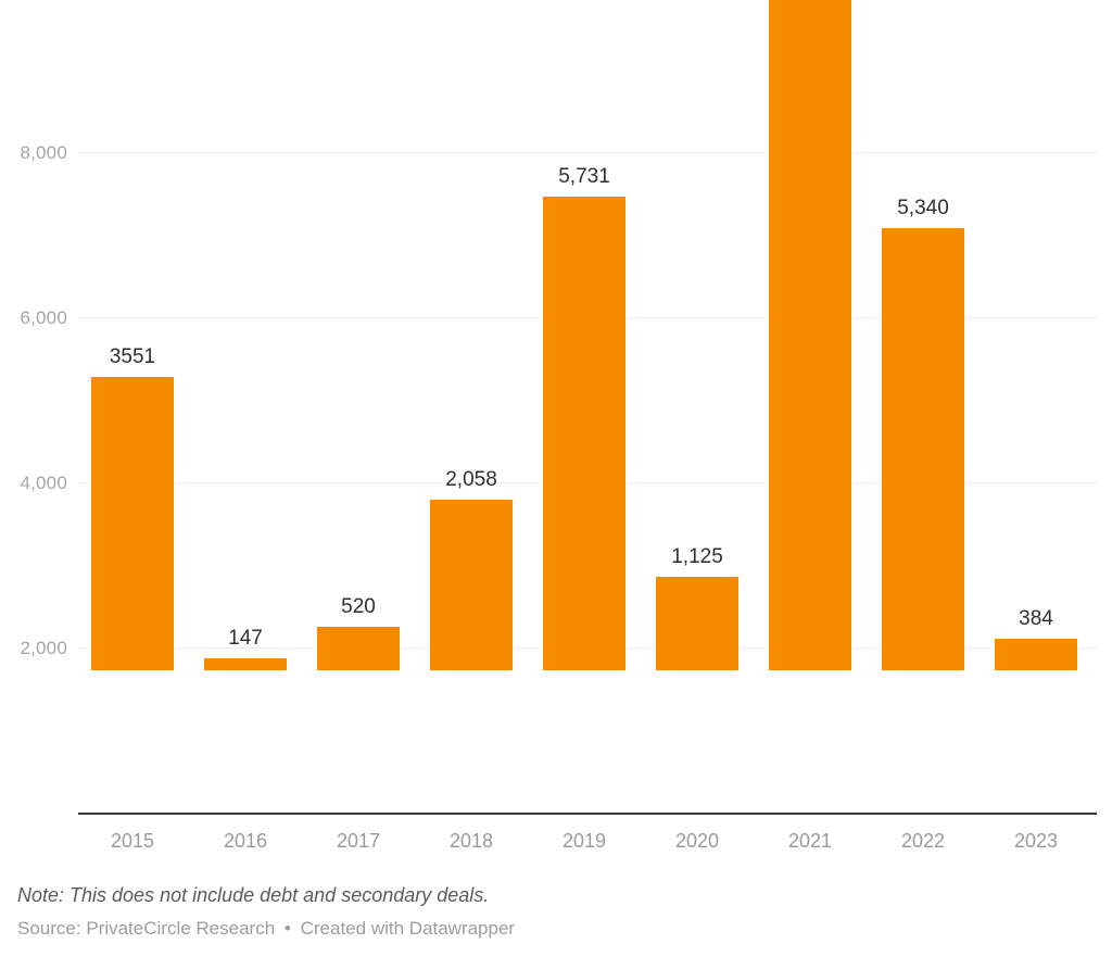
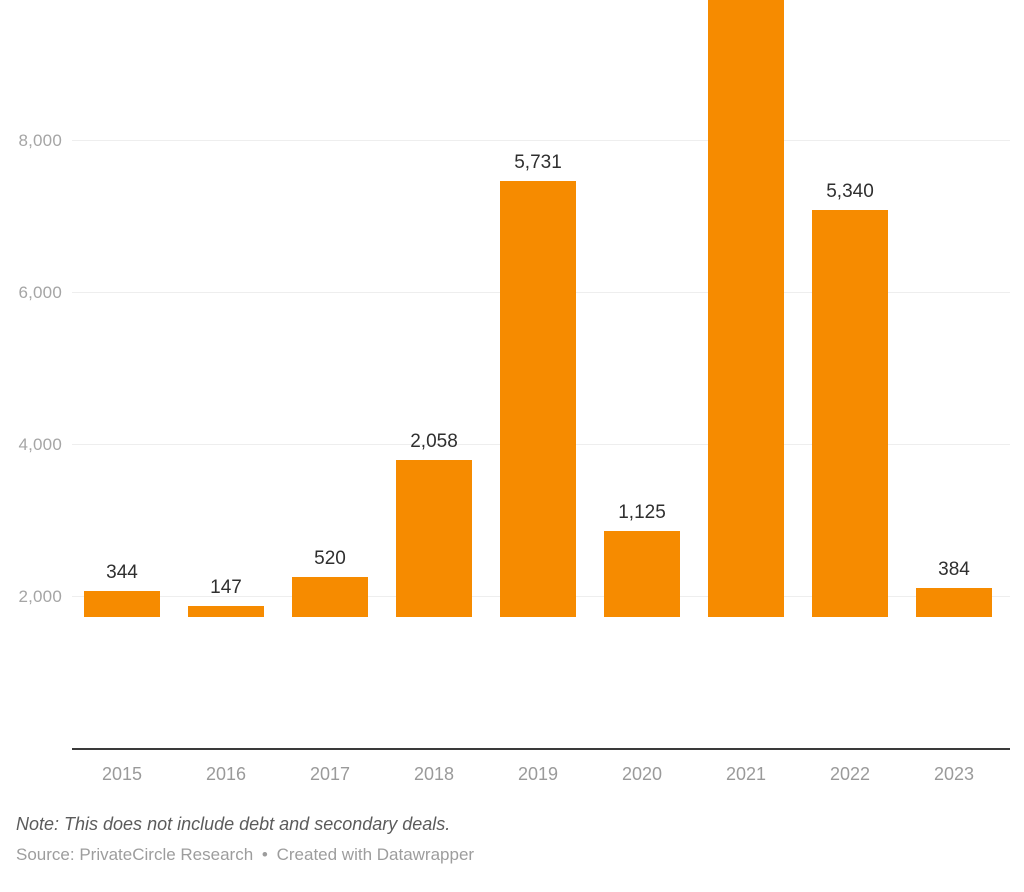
2015: 3551 -> 344
